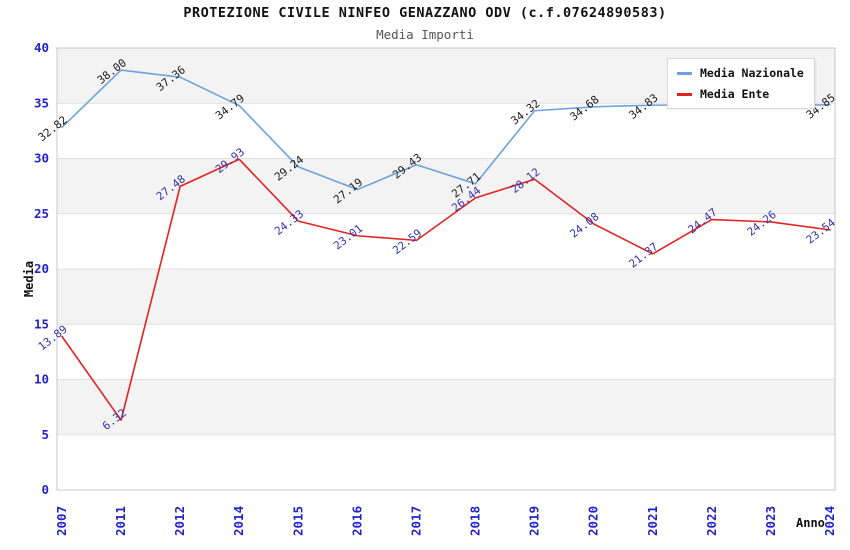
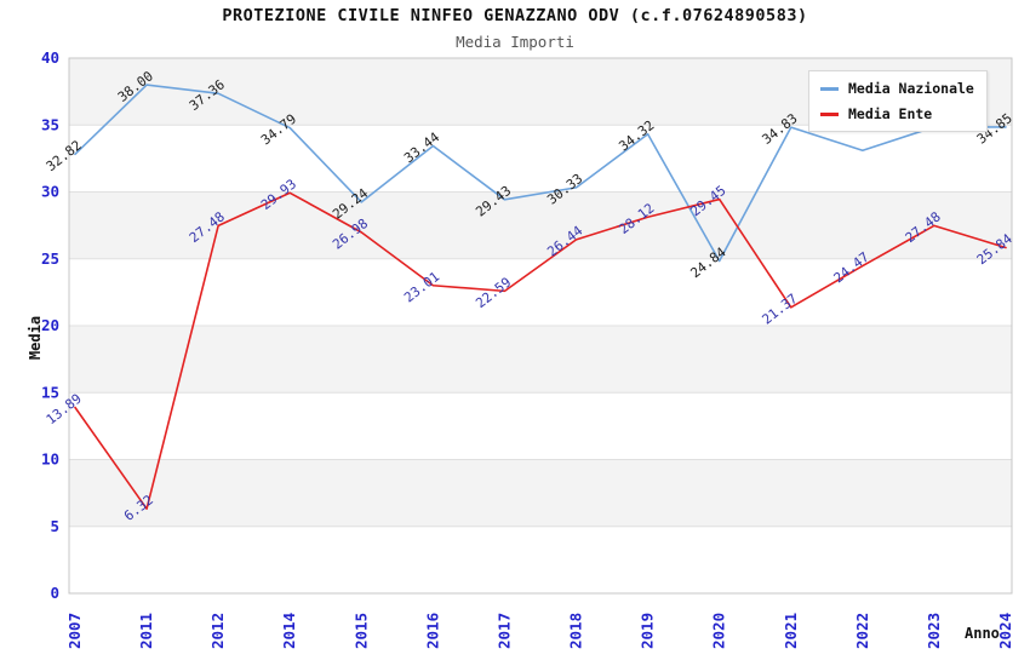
Media Ente/2015: 24.33 -> 26.98
Media Nazionale/2016: 27.19 -> 33.44
Media Nazionale/2018: 27.71 -> 30.33
Media Nazionale/2020: 34.68 -> 24.84
Media Ente/2020: 24.08 -> 29.45
Media Nazionale/2022: 34.8 -> 33.1
Media Ente/2023: 24.26 -> 27.48
Media Ente/2024: 23.54 -> 25.84
